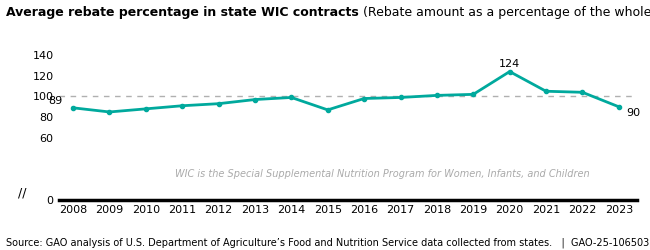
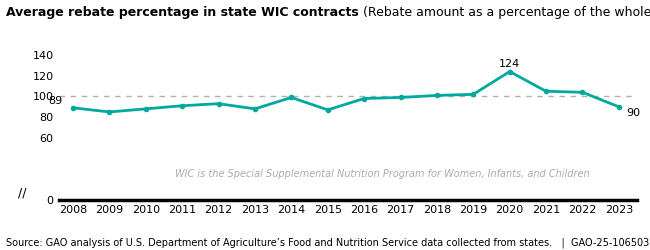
2013: 97 -> 88
